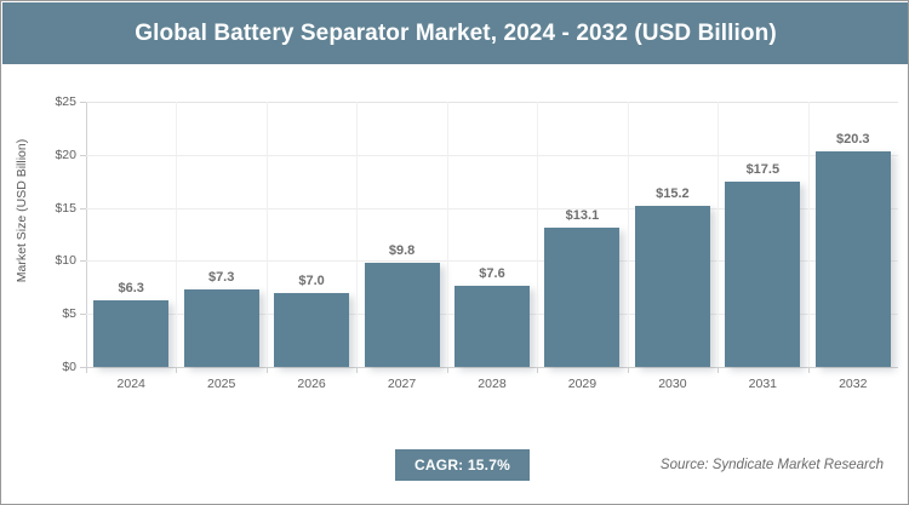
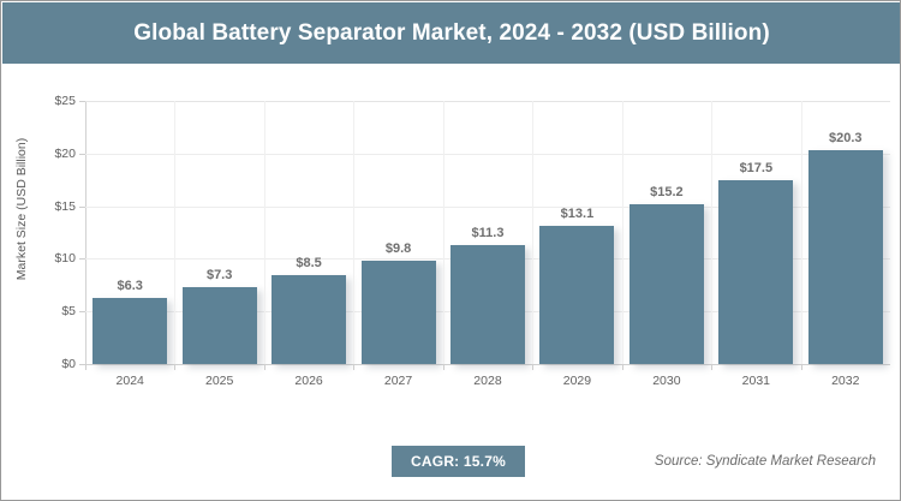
2026: $7.0 -> $8.5
2028: $7.6 -> $11.3
